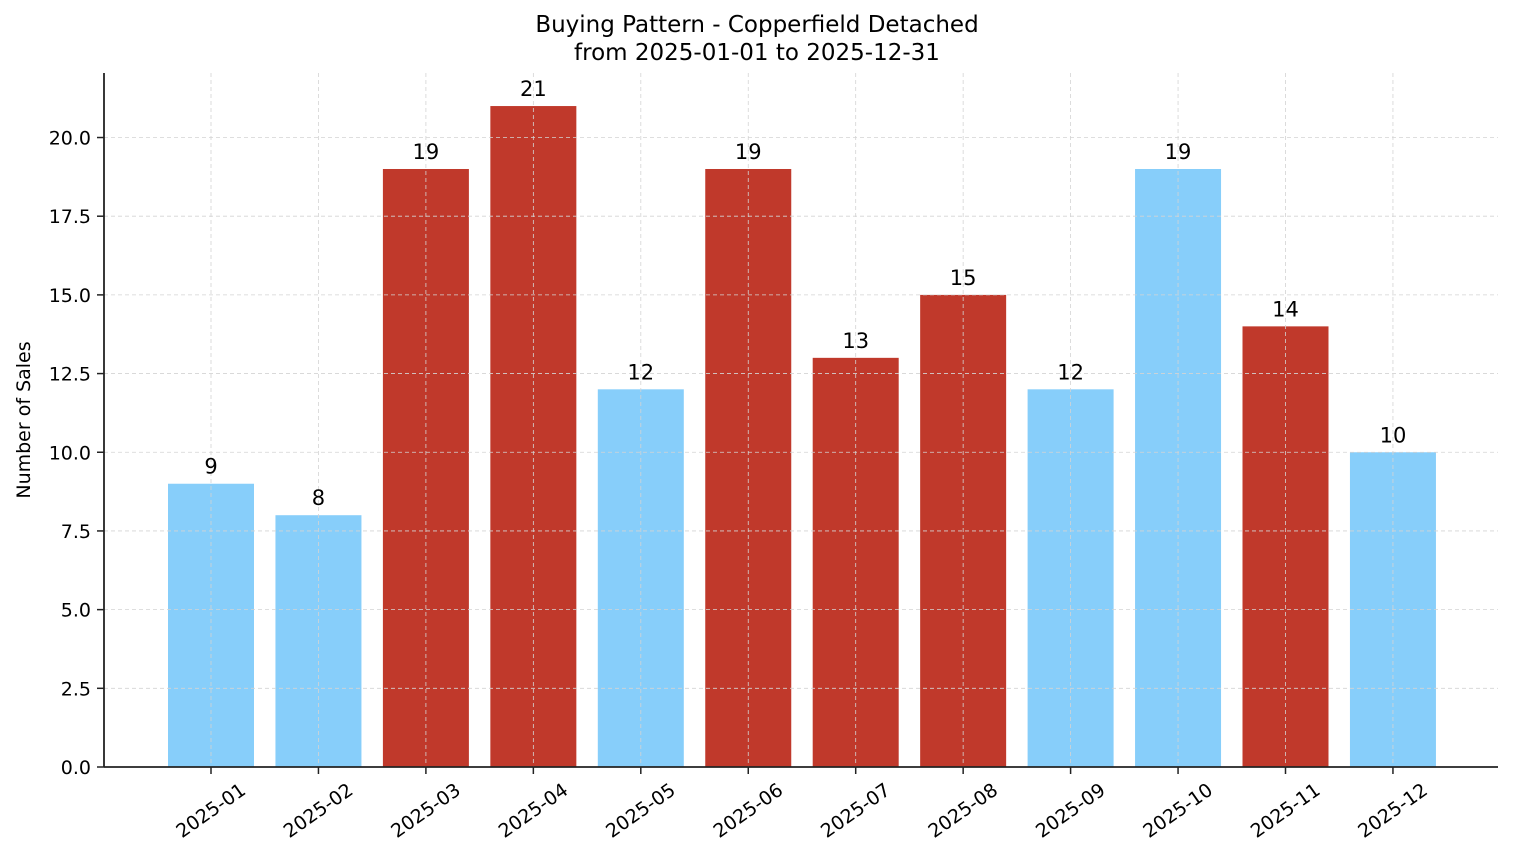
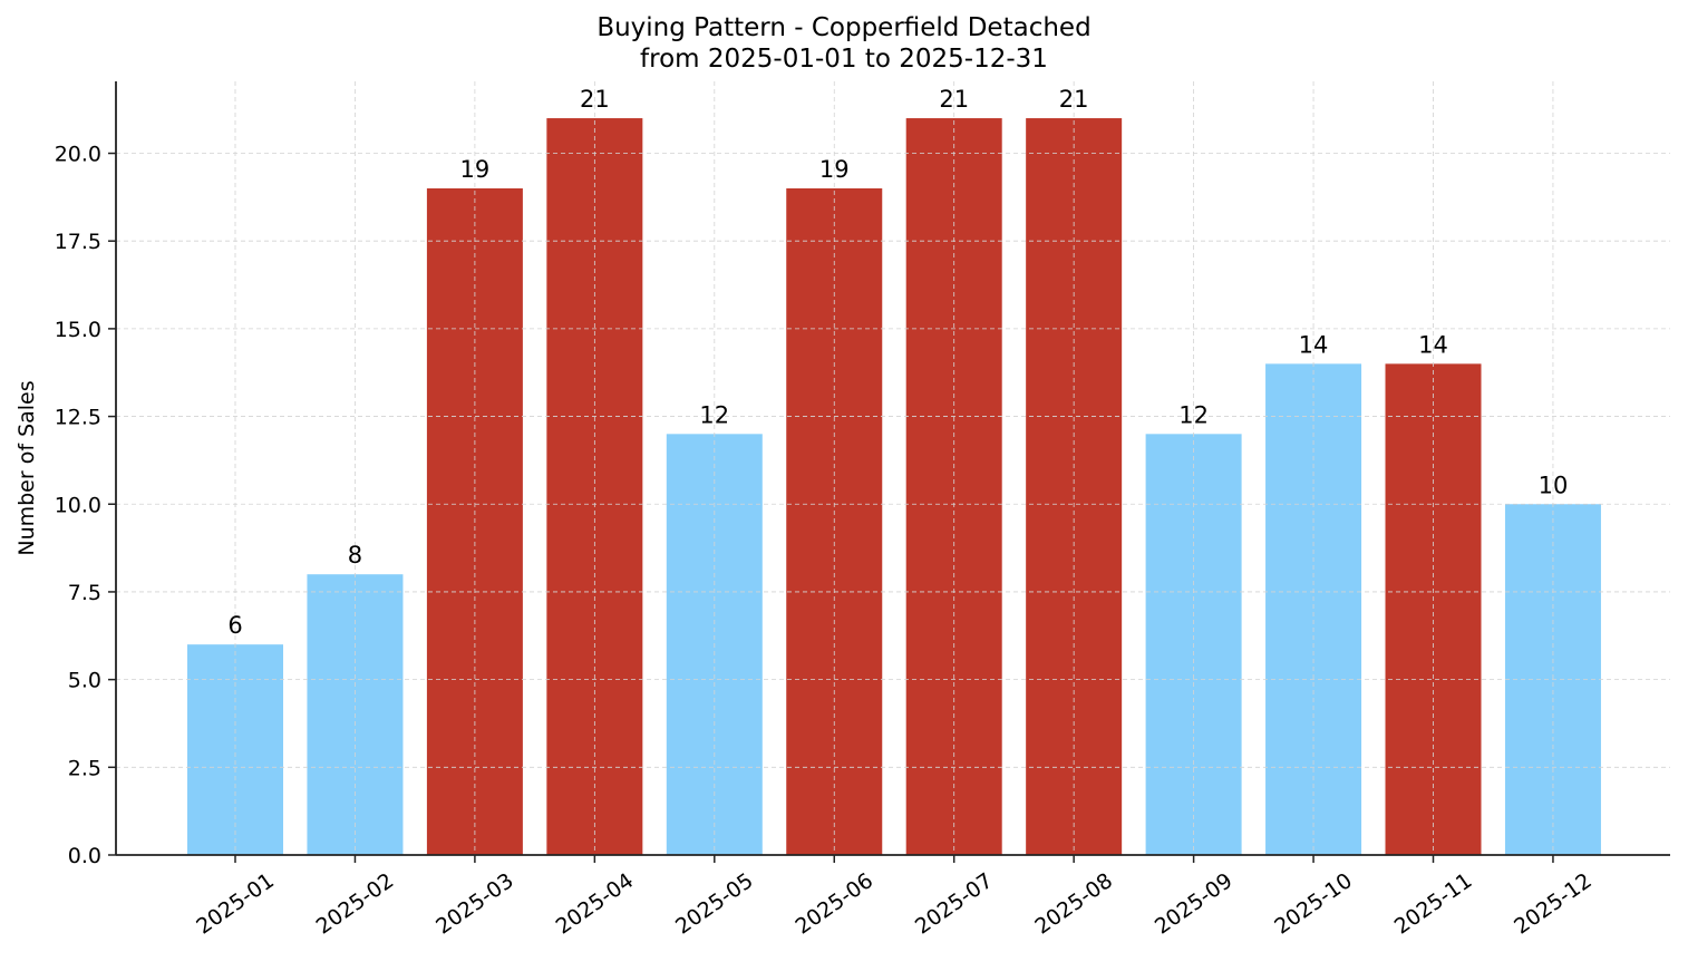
2025-01: 9 -> 6
2025-07: 13 -> 21
2025-08: 15 -> 21
2025-10: 19 -> 14
